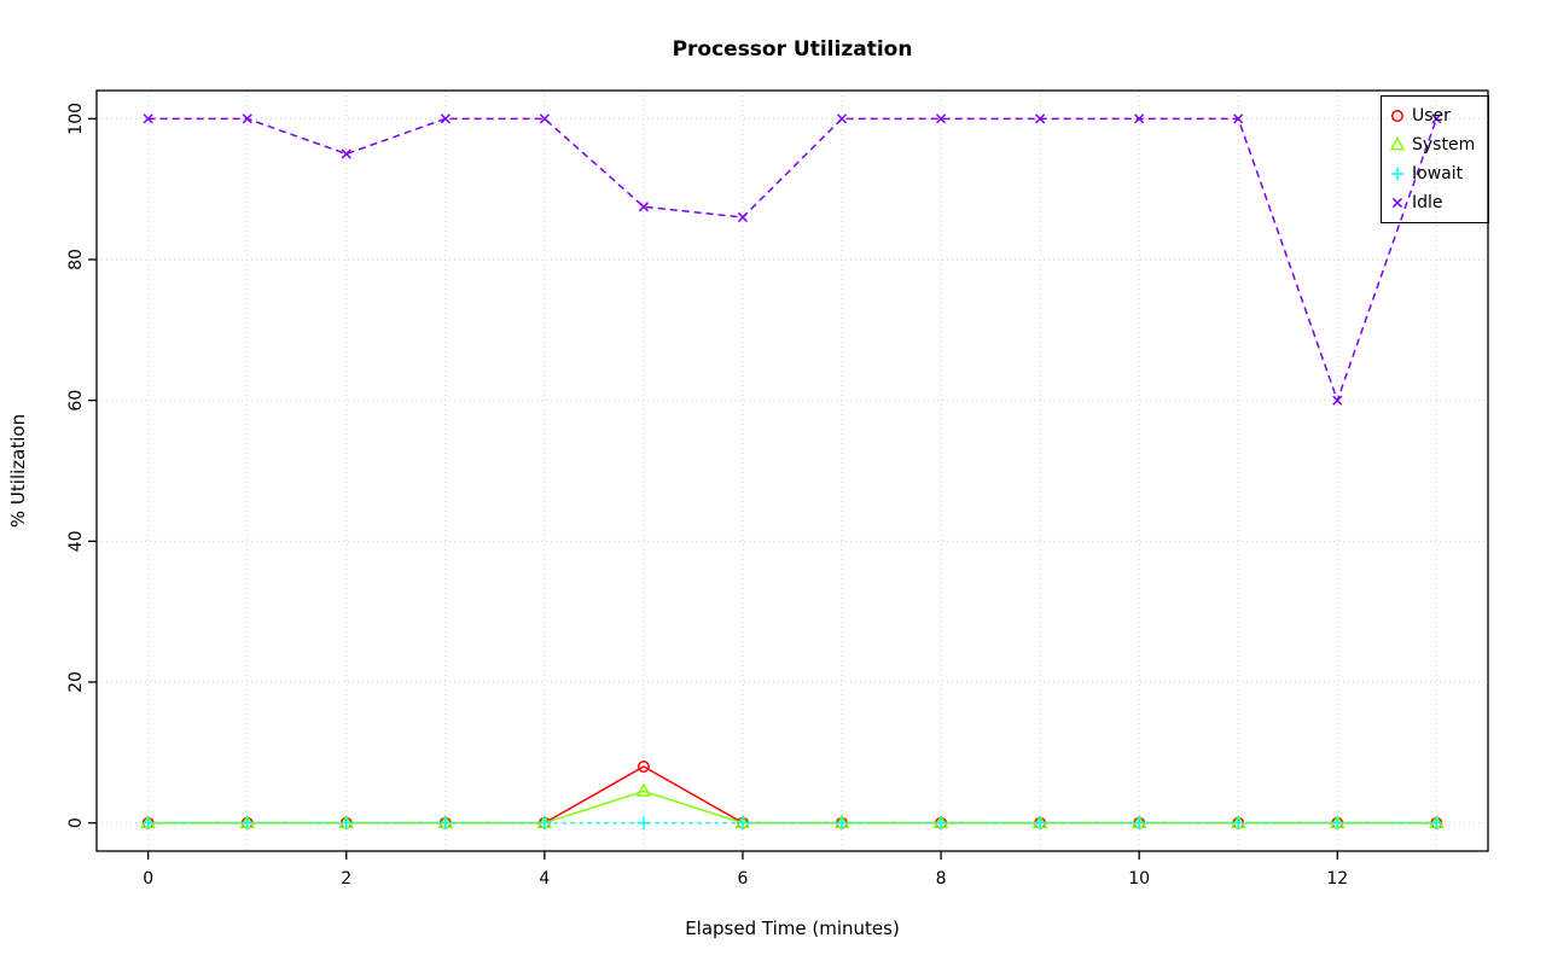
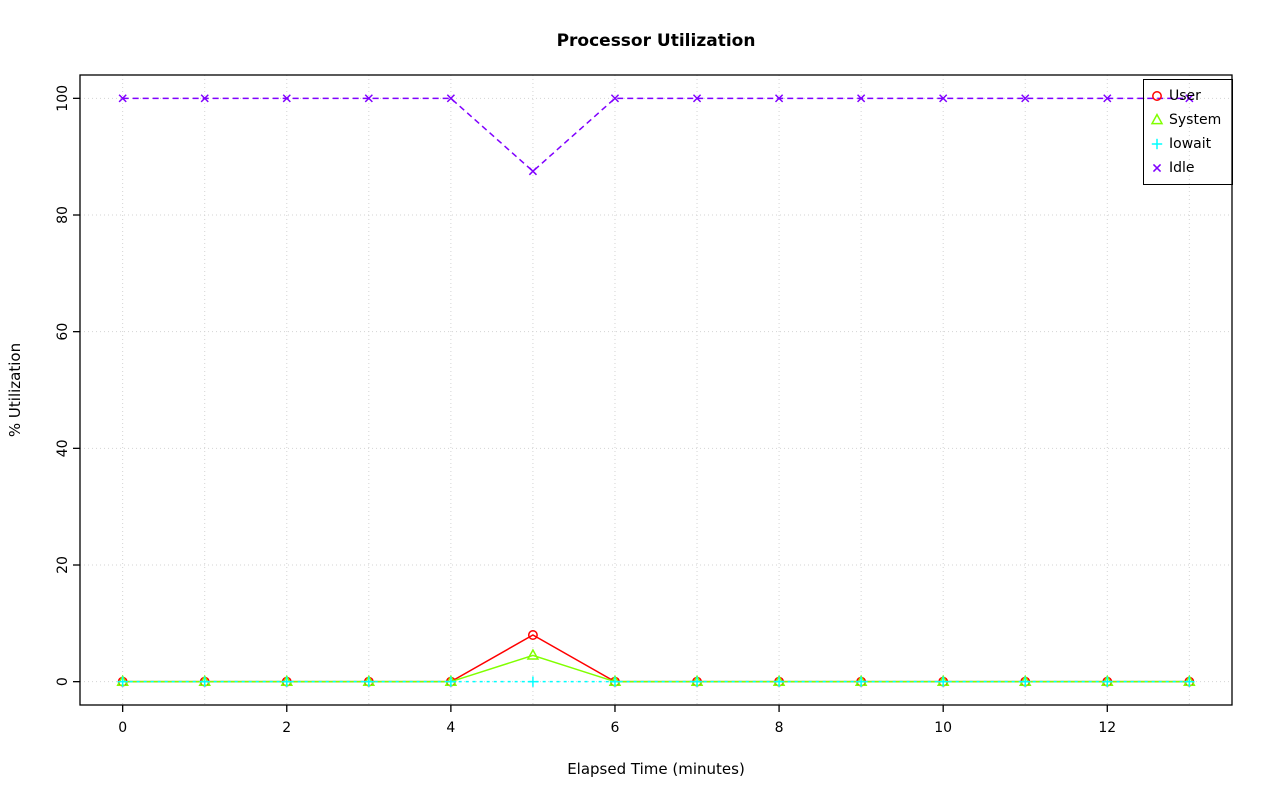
Idle/2: 95 -> 100
Idle/6: 86 -> 100
Idle/12: 60 -> 100
